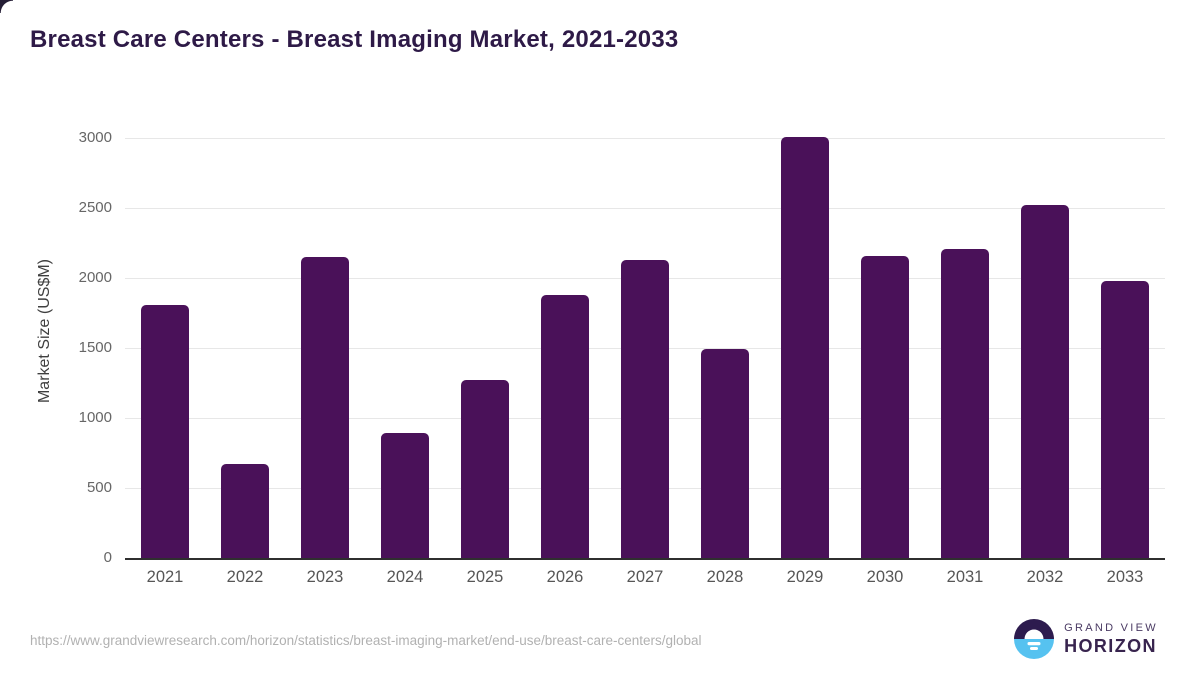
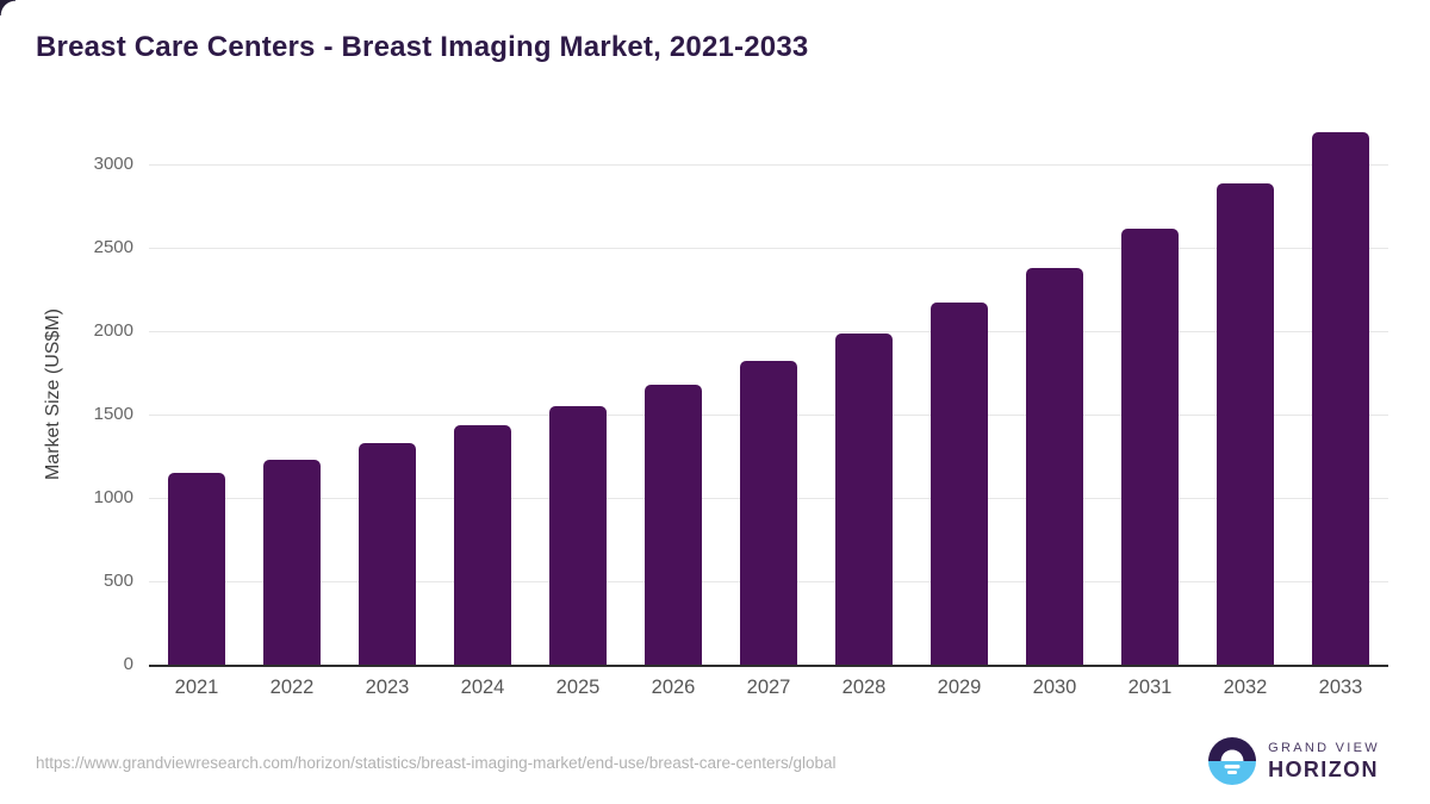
2021: 1810 -> 1150
2022: 670 -> 1230
2023: 2150 -> 1330
2024: 890 -> 1440
2025: 1270 -> 1550
2026: 1880 -> 1680
2027: 2130 -> 1820
2028: 1490 -> 1980
2029: 3010 -> 2170
2030: 2160 -> 2380
2031: 2210 -> 2620
2032: 2520 -> 2880
2033: 1980 -> 3200
